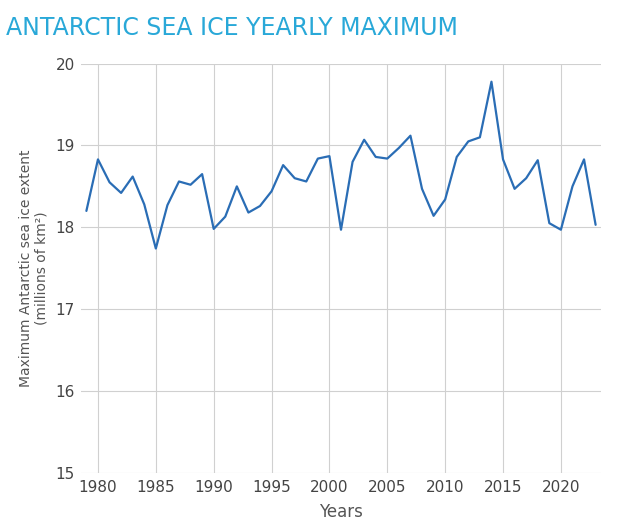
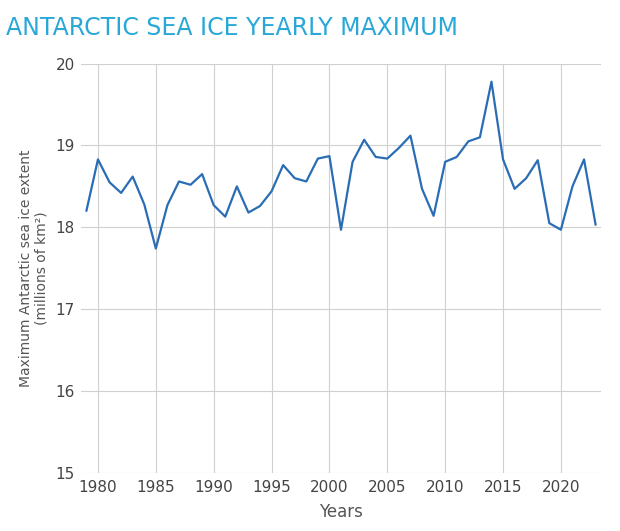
1990: 17.98 -> 18.27
2010: 18.34 -> 18.80
